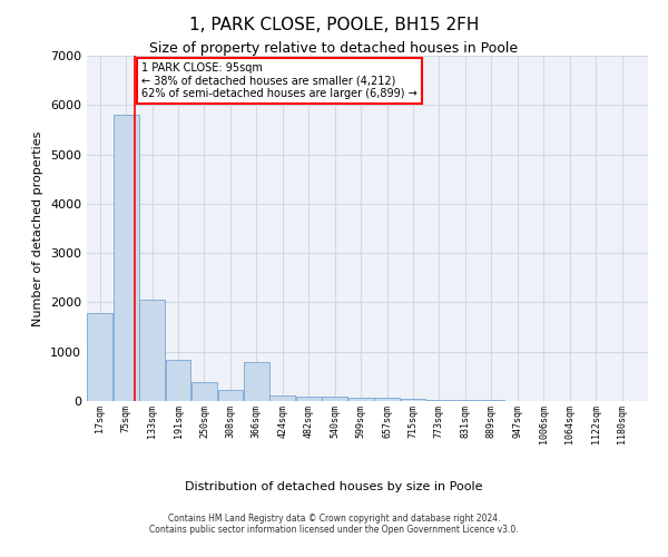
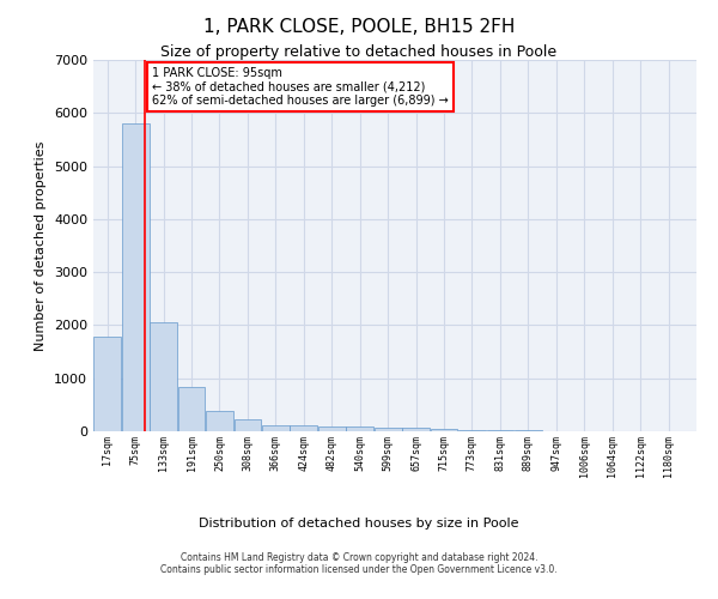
366sqm: 800 -> 120
